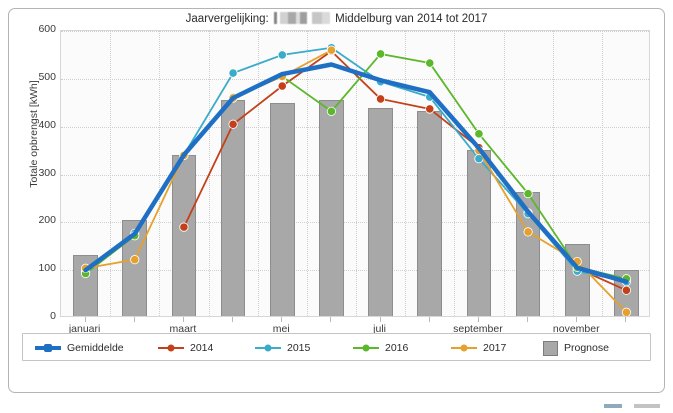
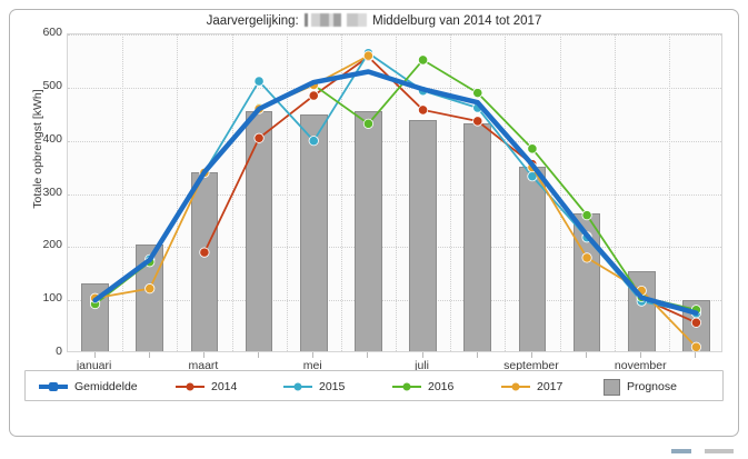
2015/mei: 550 -> 400
2016/augustus: 530 -> 490
